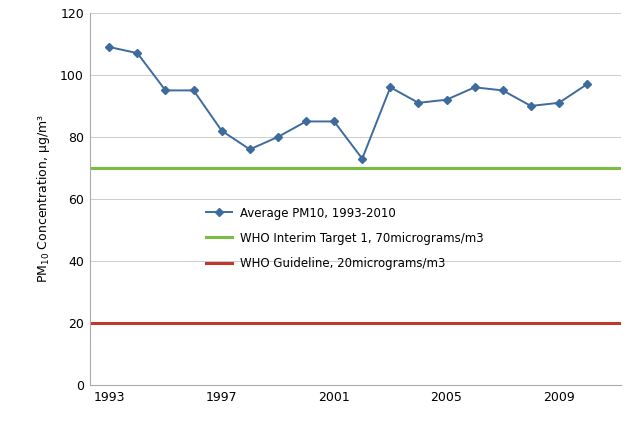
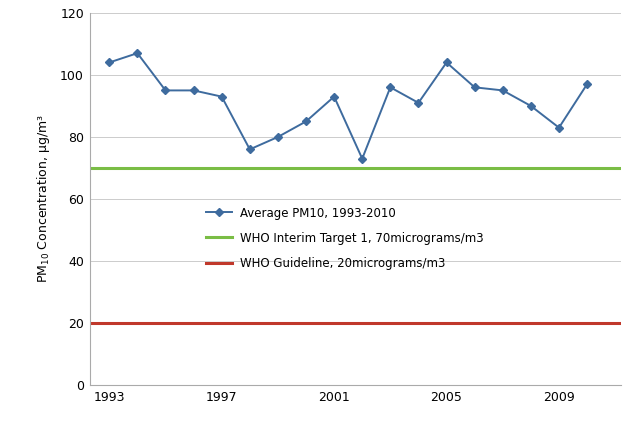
1993: 109 -> 104
1997: 82 -> 93
2001: 85 -> 93
2005: 92 -> 104
2009: 91 -> 83
